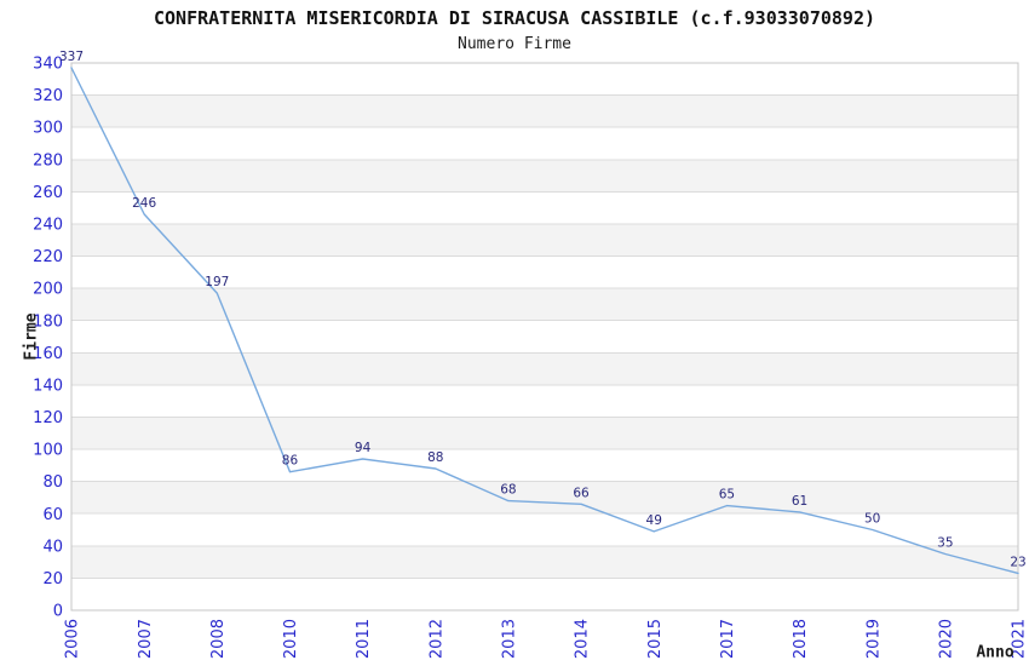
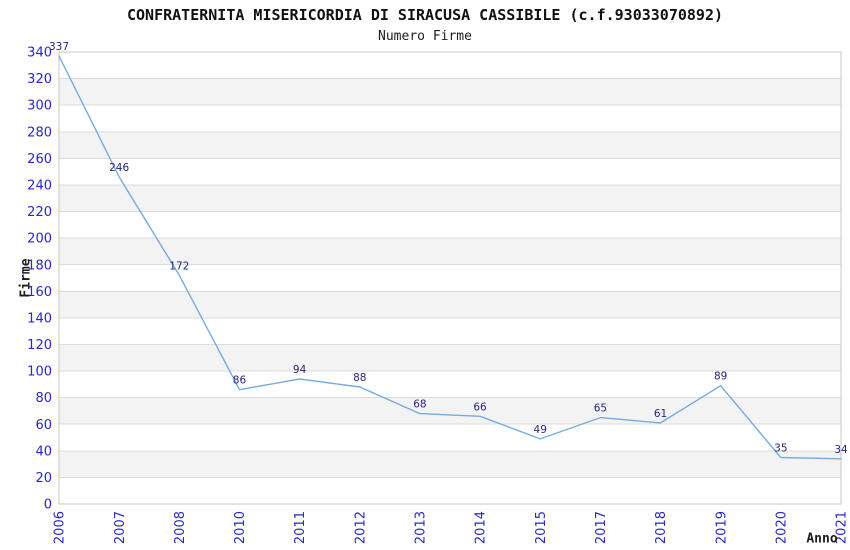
2008: 197 -> 172
2019: 50 -> 89
2021: 23 -> 34
